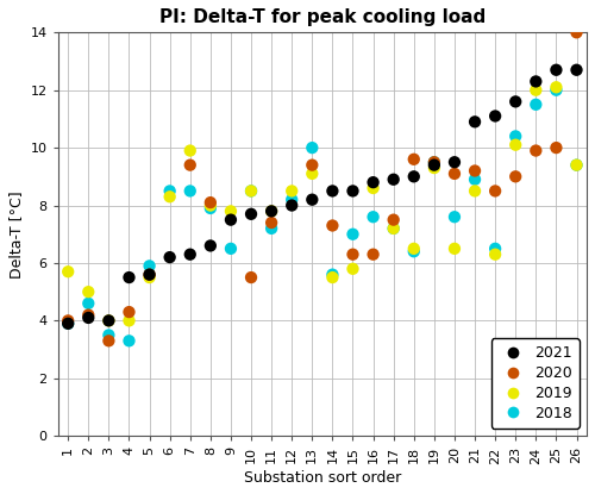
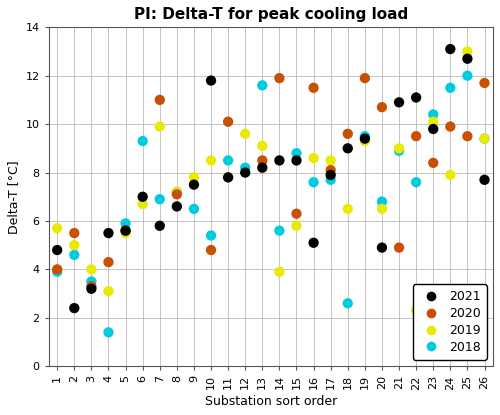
2021/1: 3.9 -> 4.8
2021/2: 4.1 -> 2.4
2020/2: 4.2 -> 5.5
2021/3: 4.0 -> 3.2
2019/4: 4.0 -> 3.1
2018/4: 3.3 -> 1.4
2021/6: 6.2 -> 7.0
2019/6: 8.3 -> 6.7
2018/6: 8.5 -> 9.3
2021/7: 6.3 -> 5.8
2020/7: 9.4 -> 11.0
2018/7: 8.5 -> 6.9
2020/8: 8.1 -> 7.1
2019/8: 8.0 -> 7.2
2018/8: 7.9 -> 7.2
2021/10: 7.7 -> 11.8
2020/10: 5.5 -> 4.8
2018/10: 8.5 -> 5.4
2020/11: 7.4 -> 10.1
2018/11: 7.2 -> 8.5
2019/12: 8.5 -> 9.6
2020/13: 9.4 -> 8.5
2018/13: 10.0 -> 11.6
2020/14: 7.3 -> 11.9
2019/14: 5.5 -> 3.9
2018/15: 7.0 -> 8.8
2021/16: 8.8 -> 5.1
2020/16: 6.3 -> 11.5
2021/17: 8.9 -> 7.9
2020/17: 7.5 -> 8.1
2019/17: 7.2 -> 8.5
2018/17: 7.2 -> 7.7
2018/18: 6.4 -> 2.6
2020/19: 9.5 -> 11.9
2021/20: 9.5 -> 4.9
2020/20: 9.1 -> 10.7
2018/20: 7.6 -> 6.8
2020/21: 9.2 -> 4.9
2019/21: 8.5 -> 9.0
2020/22: 8.5 -> 9.5
2019/22: 6.3 -> 2.3
2018/22: 6.5 -> 7.6
2021/23: 11.6 -> 9.8
2020/23: 9.0 -> 8.4
2021/24: 12.3 -> 13.1
2019/24: 12.0 -> 7.9
2020/25: 10.0 -> 9.5
2019/25: 12.1 -> 13.0
2021/26: 12.7 -> 7.7
2020/26: 14.0 -> 11.7
